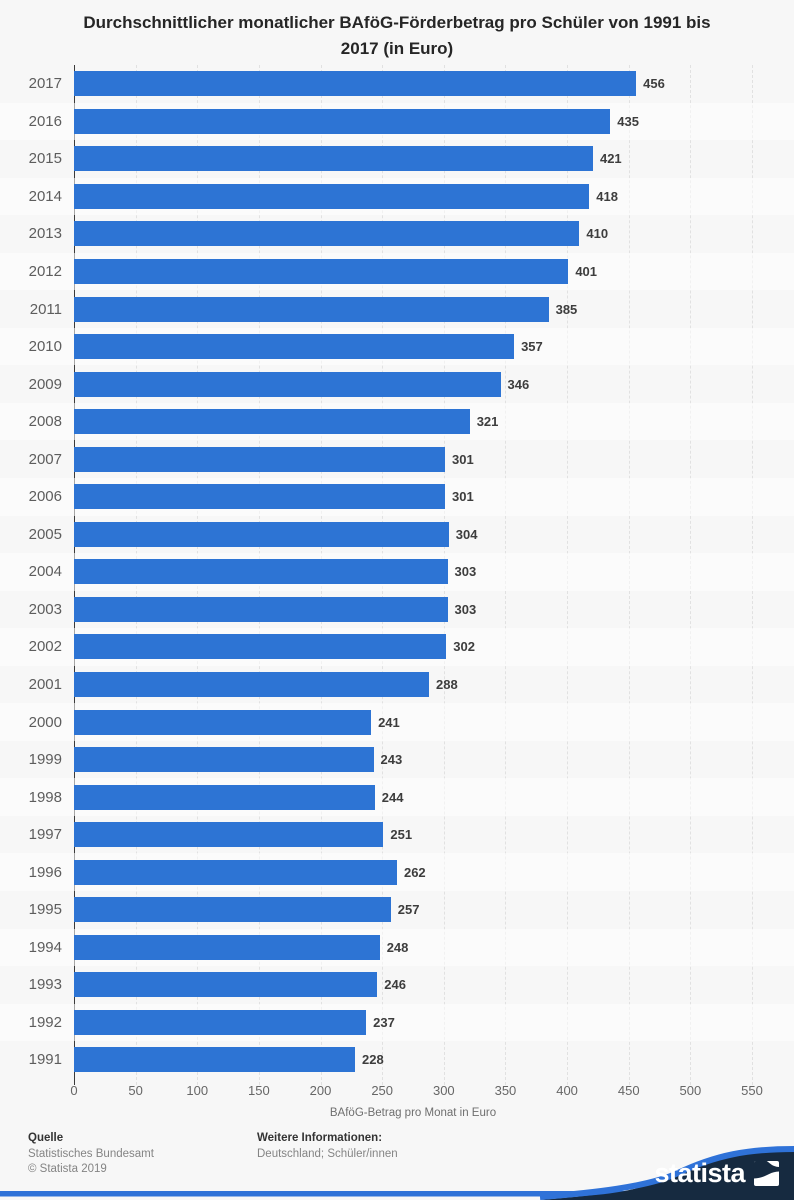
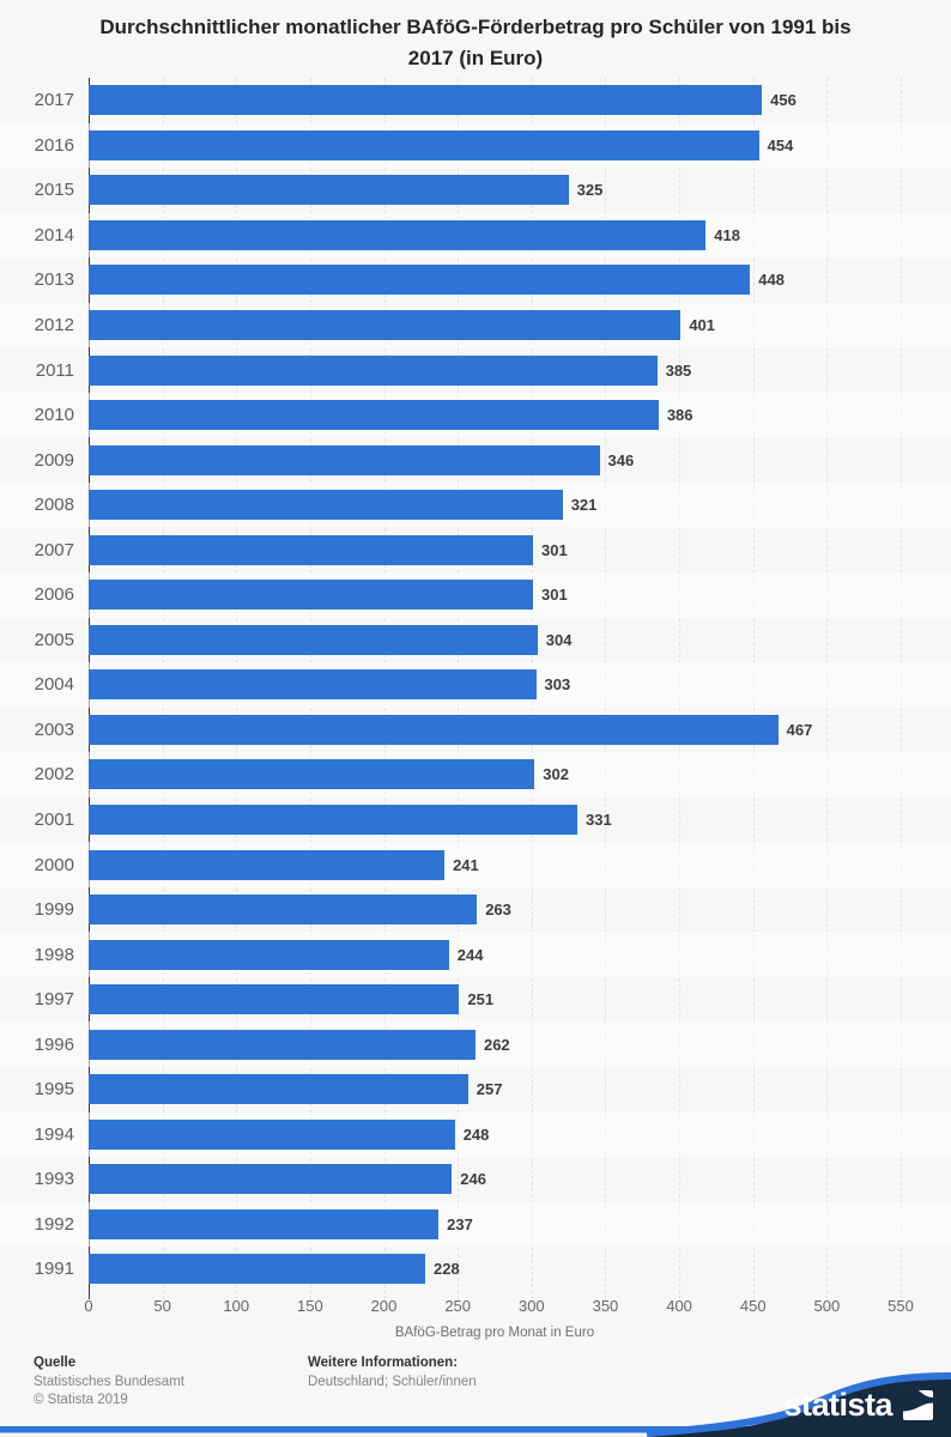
2016: 435 -> 454
2015: 421 -> 325
2013: 410 -> 448
2010: 357 -> 386
2003: 303 -> 467
2001: 288 -> 331
1999: 243 -> 263
